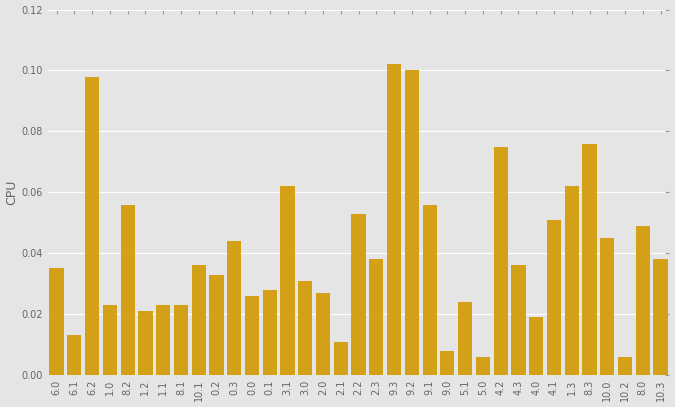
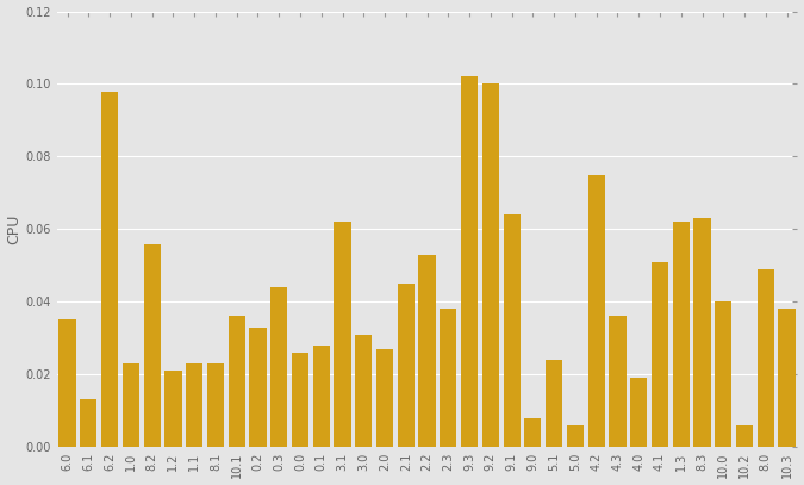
2.1: 0.011 -> 0.045
9.1: 0.056 -> 0.064
8.3: 0.076 -> 0.063
10.0: 0.045 -> 0.040
